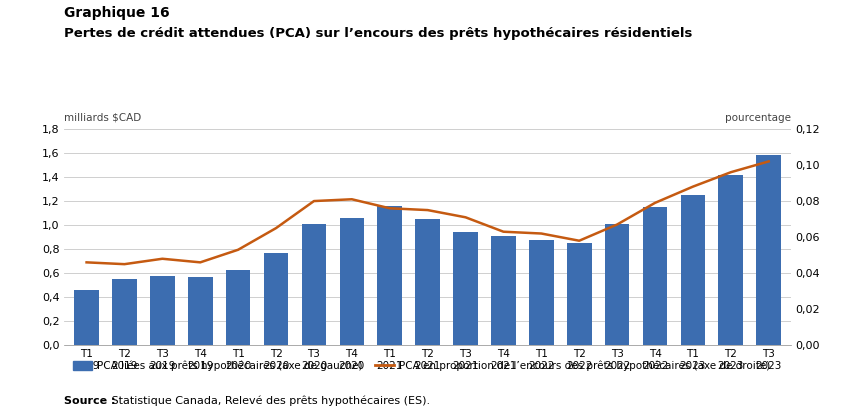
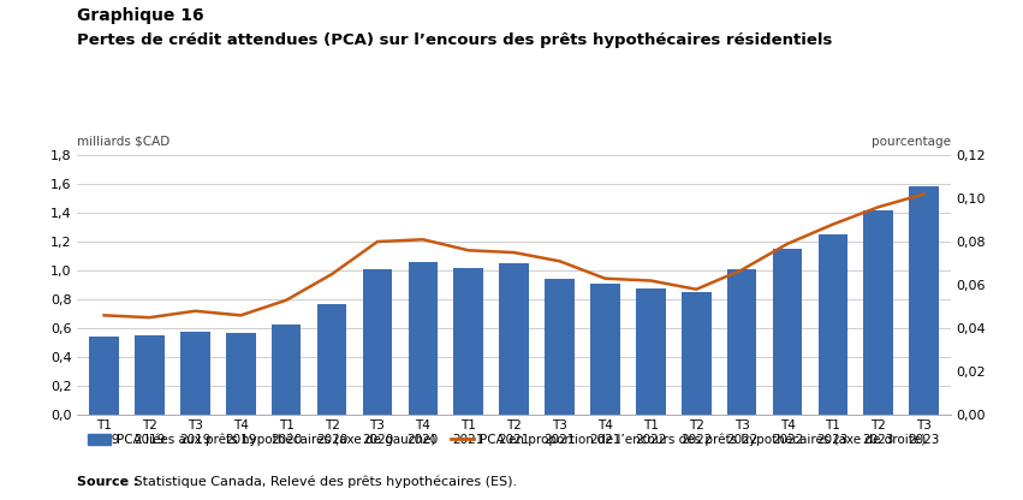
PCA liées aux prêts hypothécaires (axe de gauche)/T1 2019: 0,46 -> 0,54
PCA liées aux prêts hypothécaires (axe de gauche)/T1 2021: 1,16 -> 1,02
